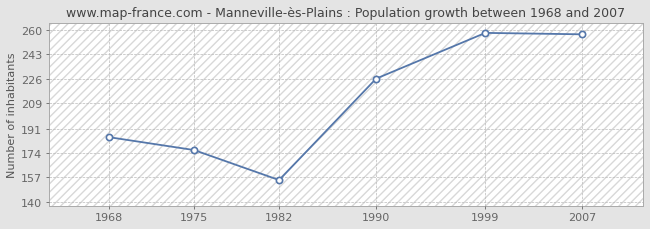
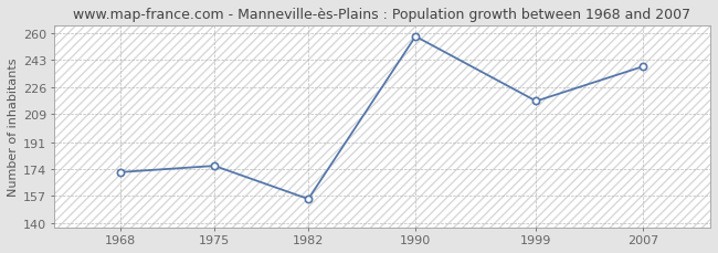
1968: 185 -> 172
1990: 226 -> 258
1999: 258 -> 217
2007: 257 -> 239
